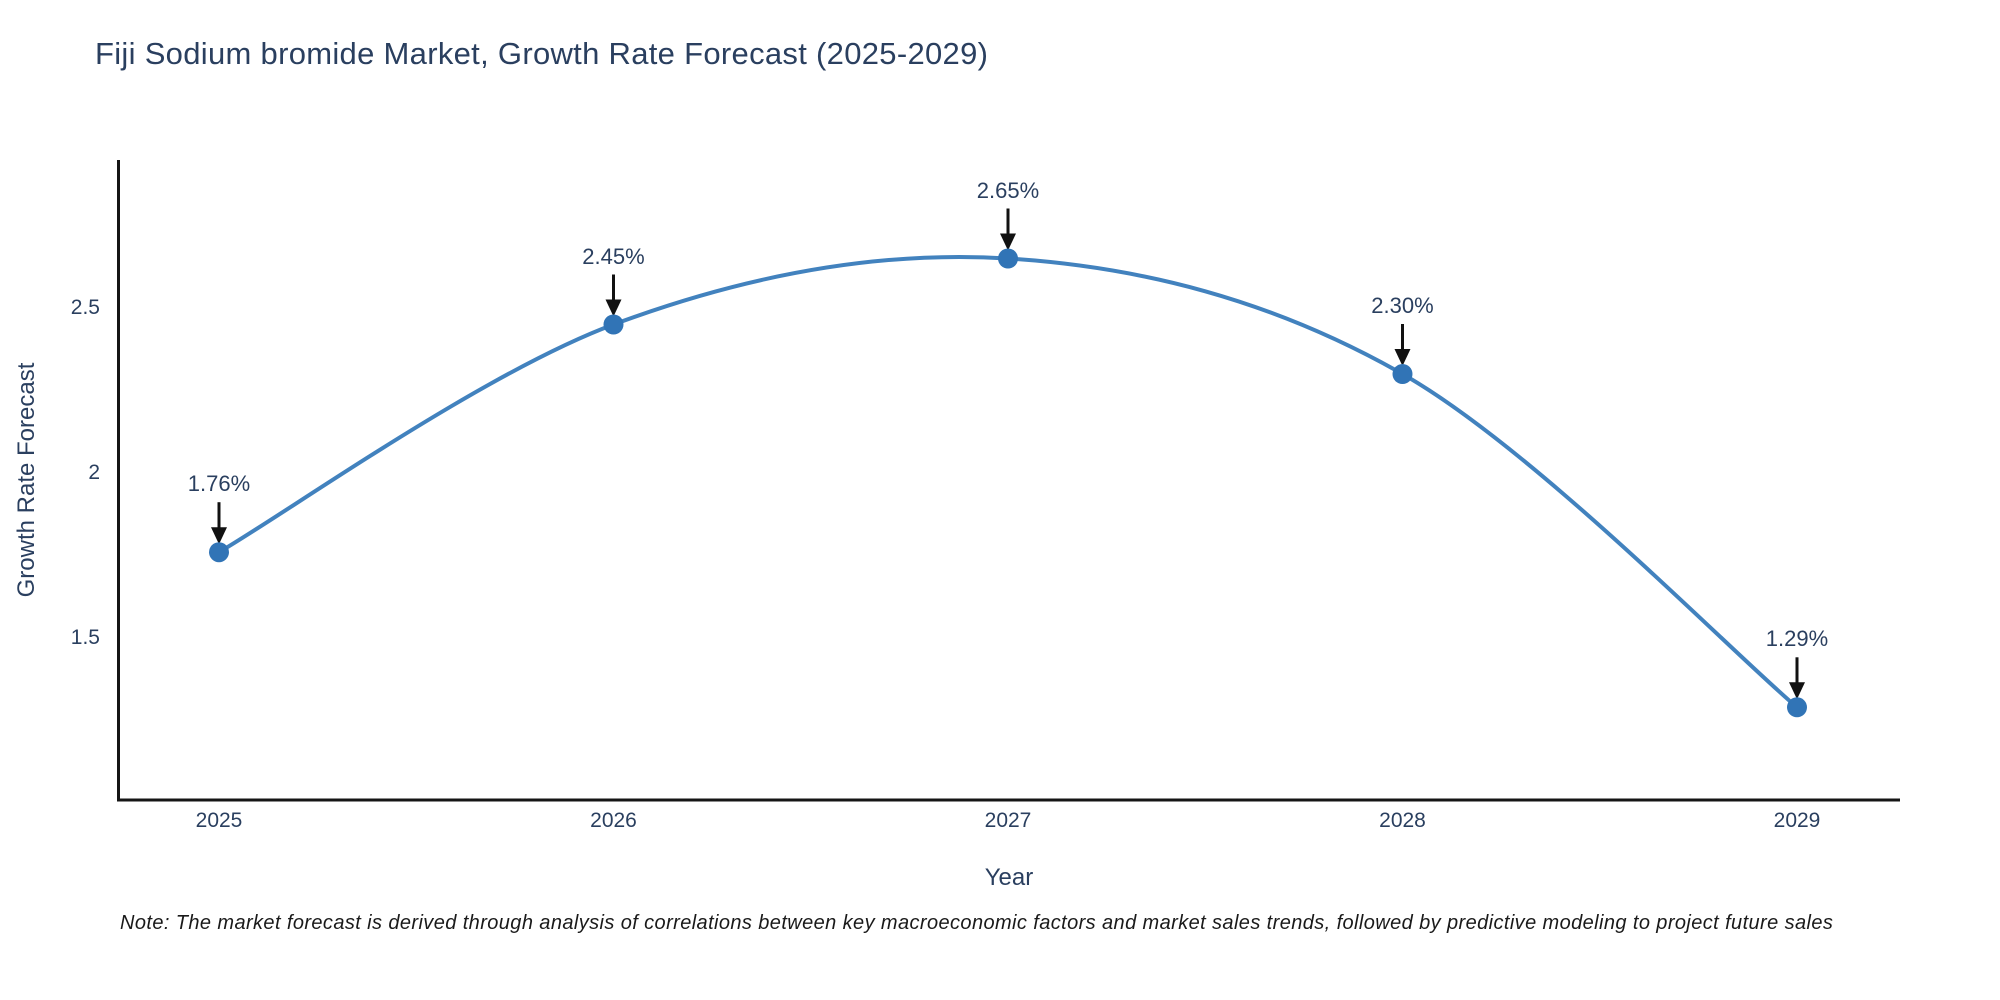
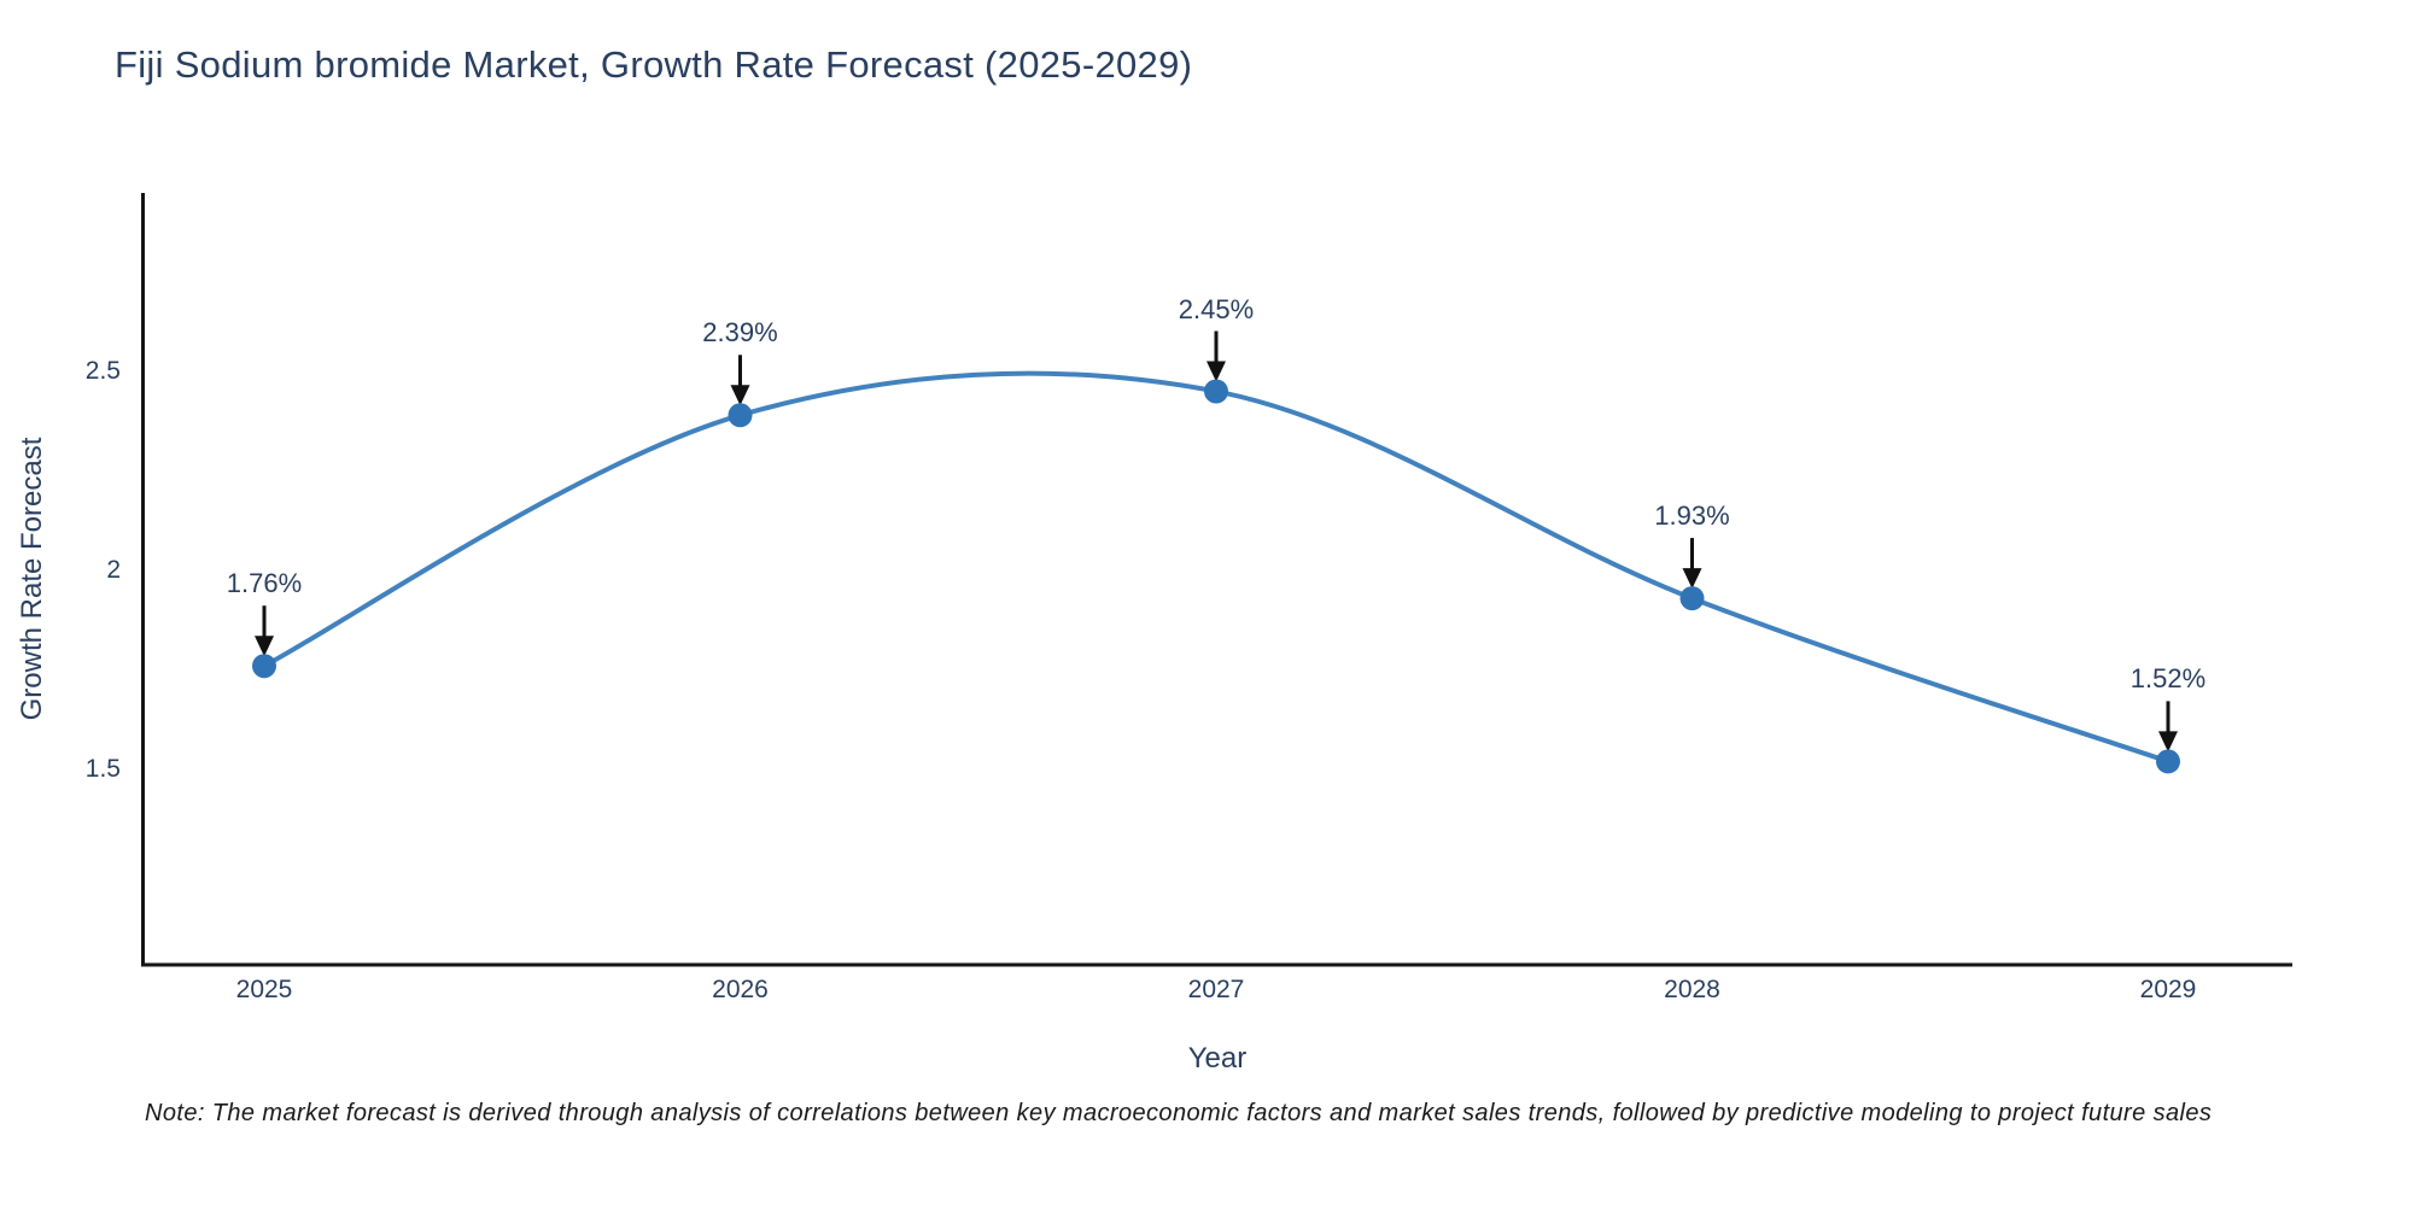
2026: 2.45% -> 2.39%
2027: 2.65% -> 2.45%
2028: 2.30% -> 1.93%
2029: 1.29% -> 1.52%
